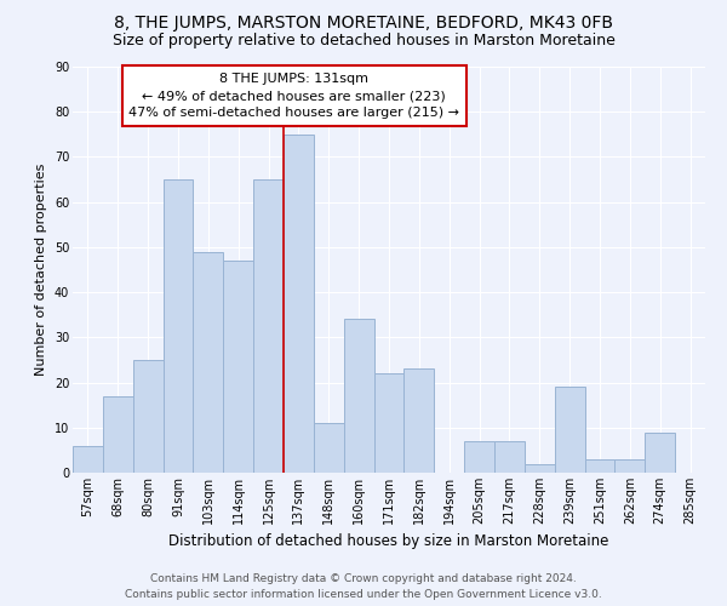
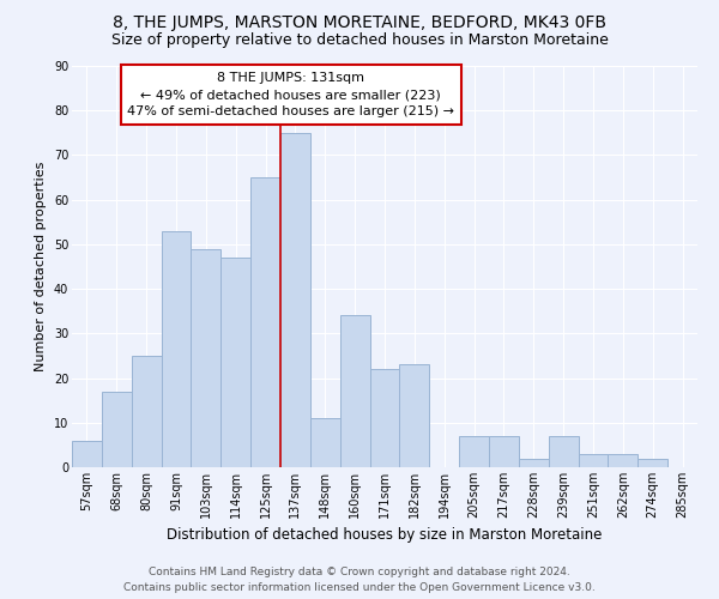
91sqm: 65 -> 53
239sqm: 19 -> 7
274sqm: 9 -> 2
